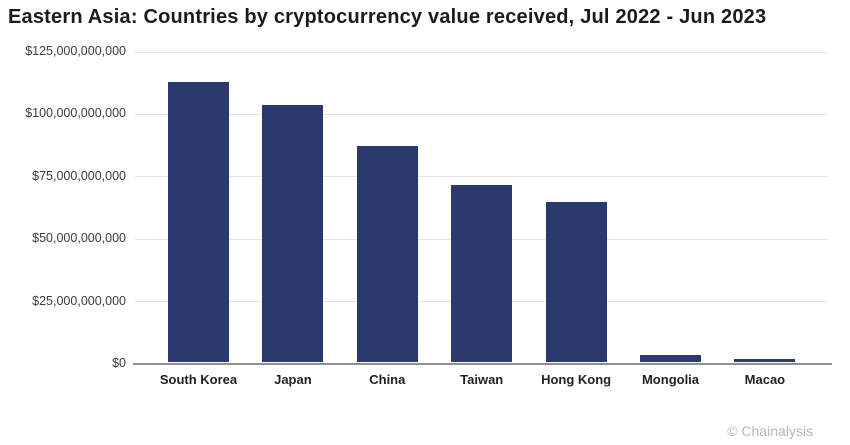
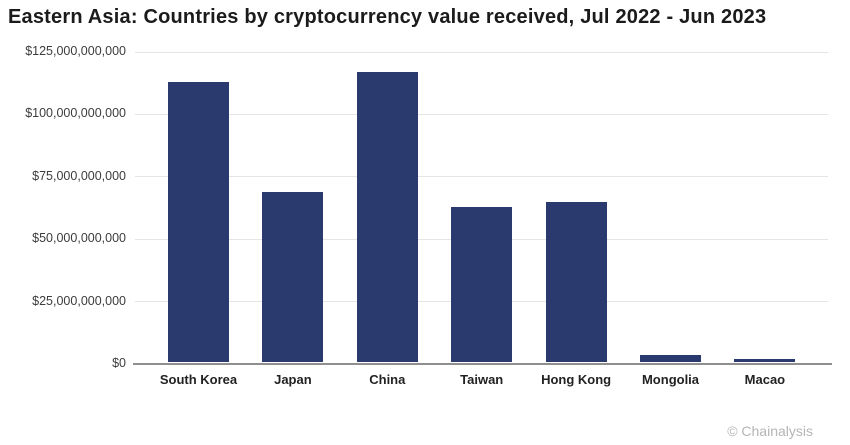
Japan: $103000000000 -> $68000000000
China: $86000000000 -> $116000000000
Taiwan: $71000000000 -> $62000000000
